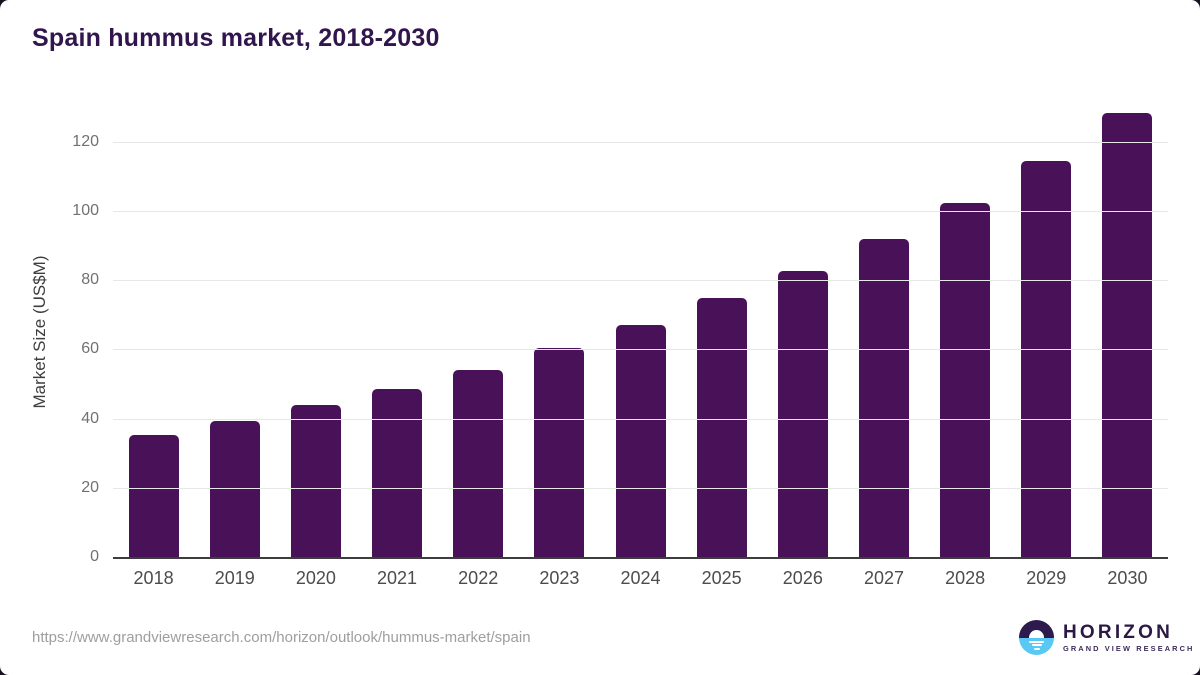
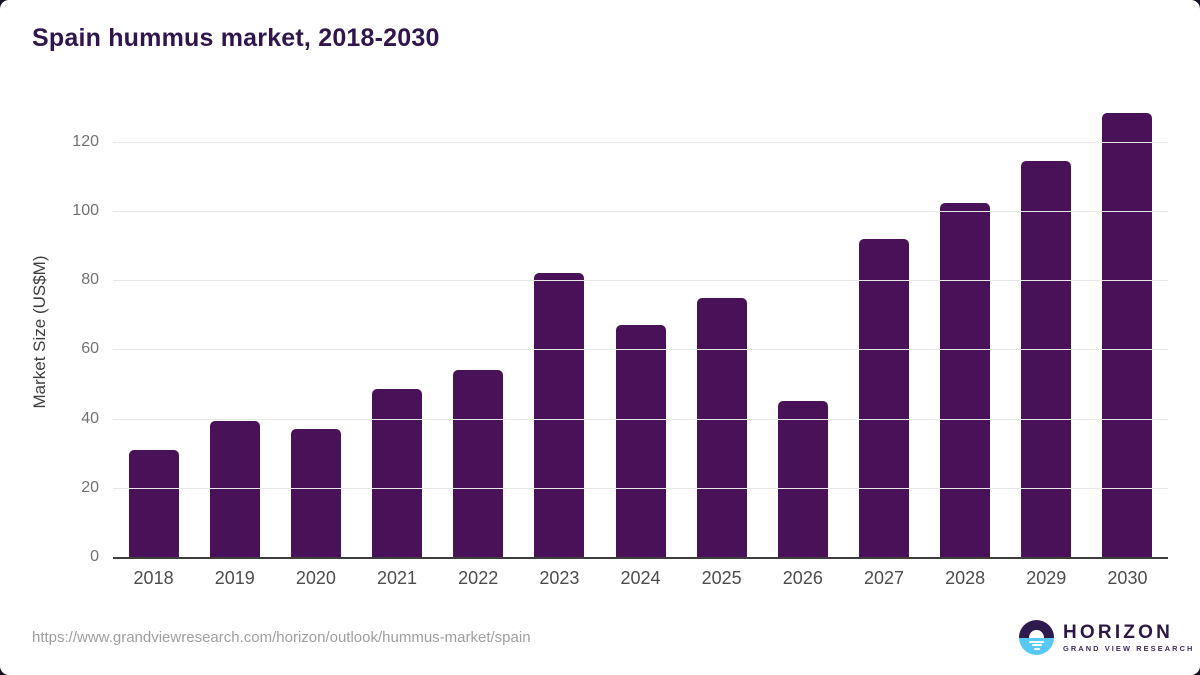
2018: 35 -> 31
2020: 44 -> 37
2023: 60 -> 82
2026: 83 -> 45
